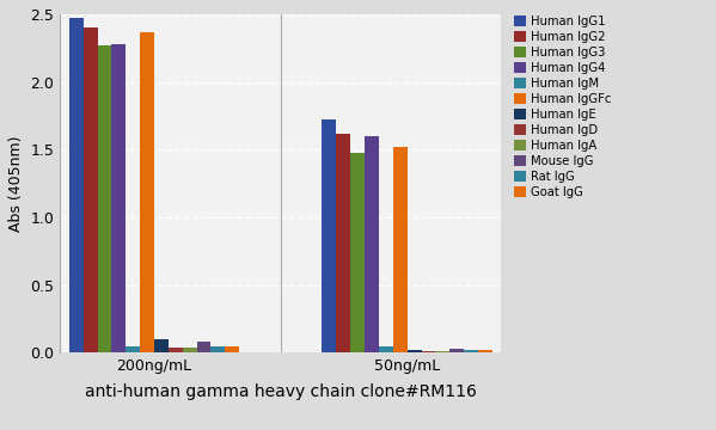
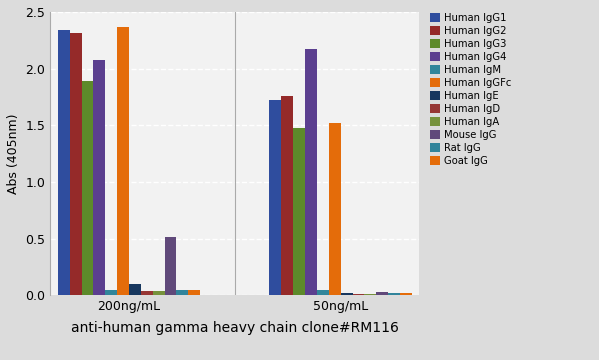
Human IgG1/200ng/mL: 2.47 -> 2.34
Human IgG2/200ng/mL: 2.40 -> 2.31
Human IgG3/200ng/mL: 2.27 -> 1.89
Human IgG4/200ng/mL: 2.28 -> 2.08
Mouse IgG/200ng/mL: 0.08 -> 0.51
Human IgG2/50ng/mL: 1.62 -> 1.76
Human IgG4/50ng/mL: 1.60 -> 2.17
